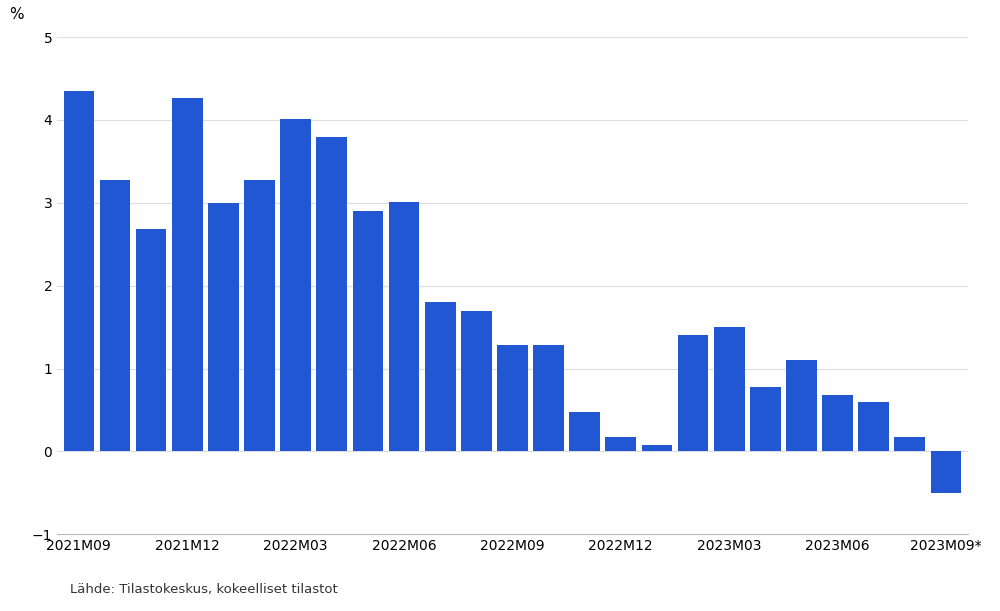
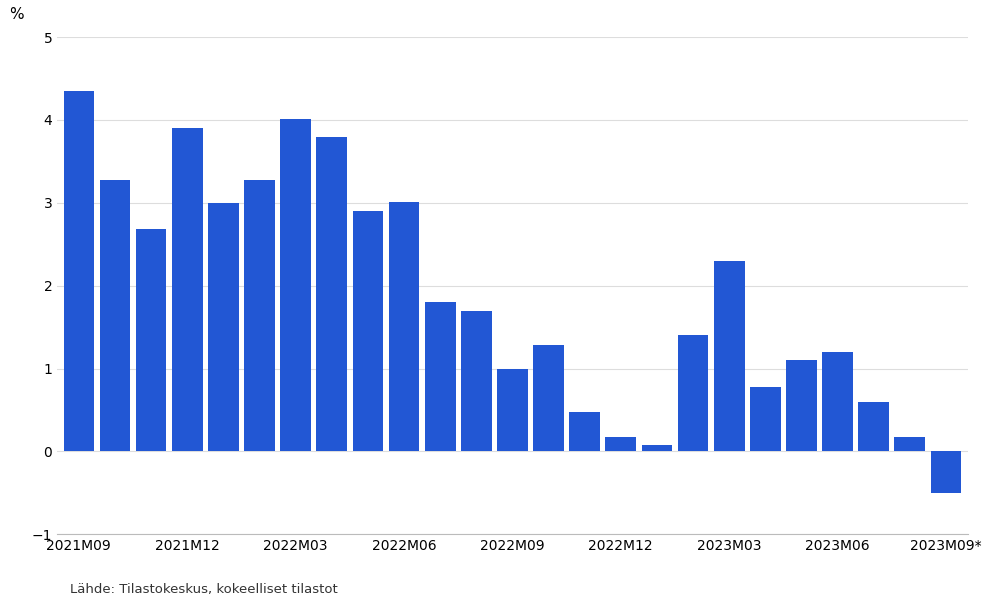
2021M12: 4.27 -> 3.90
2022M09: 1.28 -> 1.00
2023M03: 1.50 -> 2.30
2023M06: 0.68 -> 1.20
